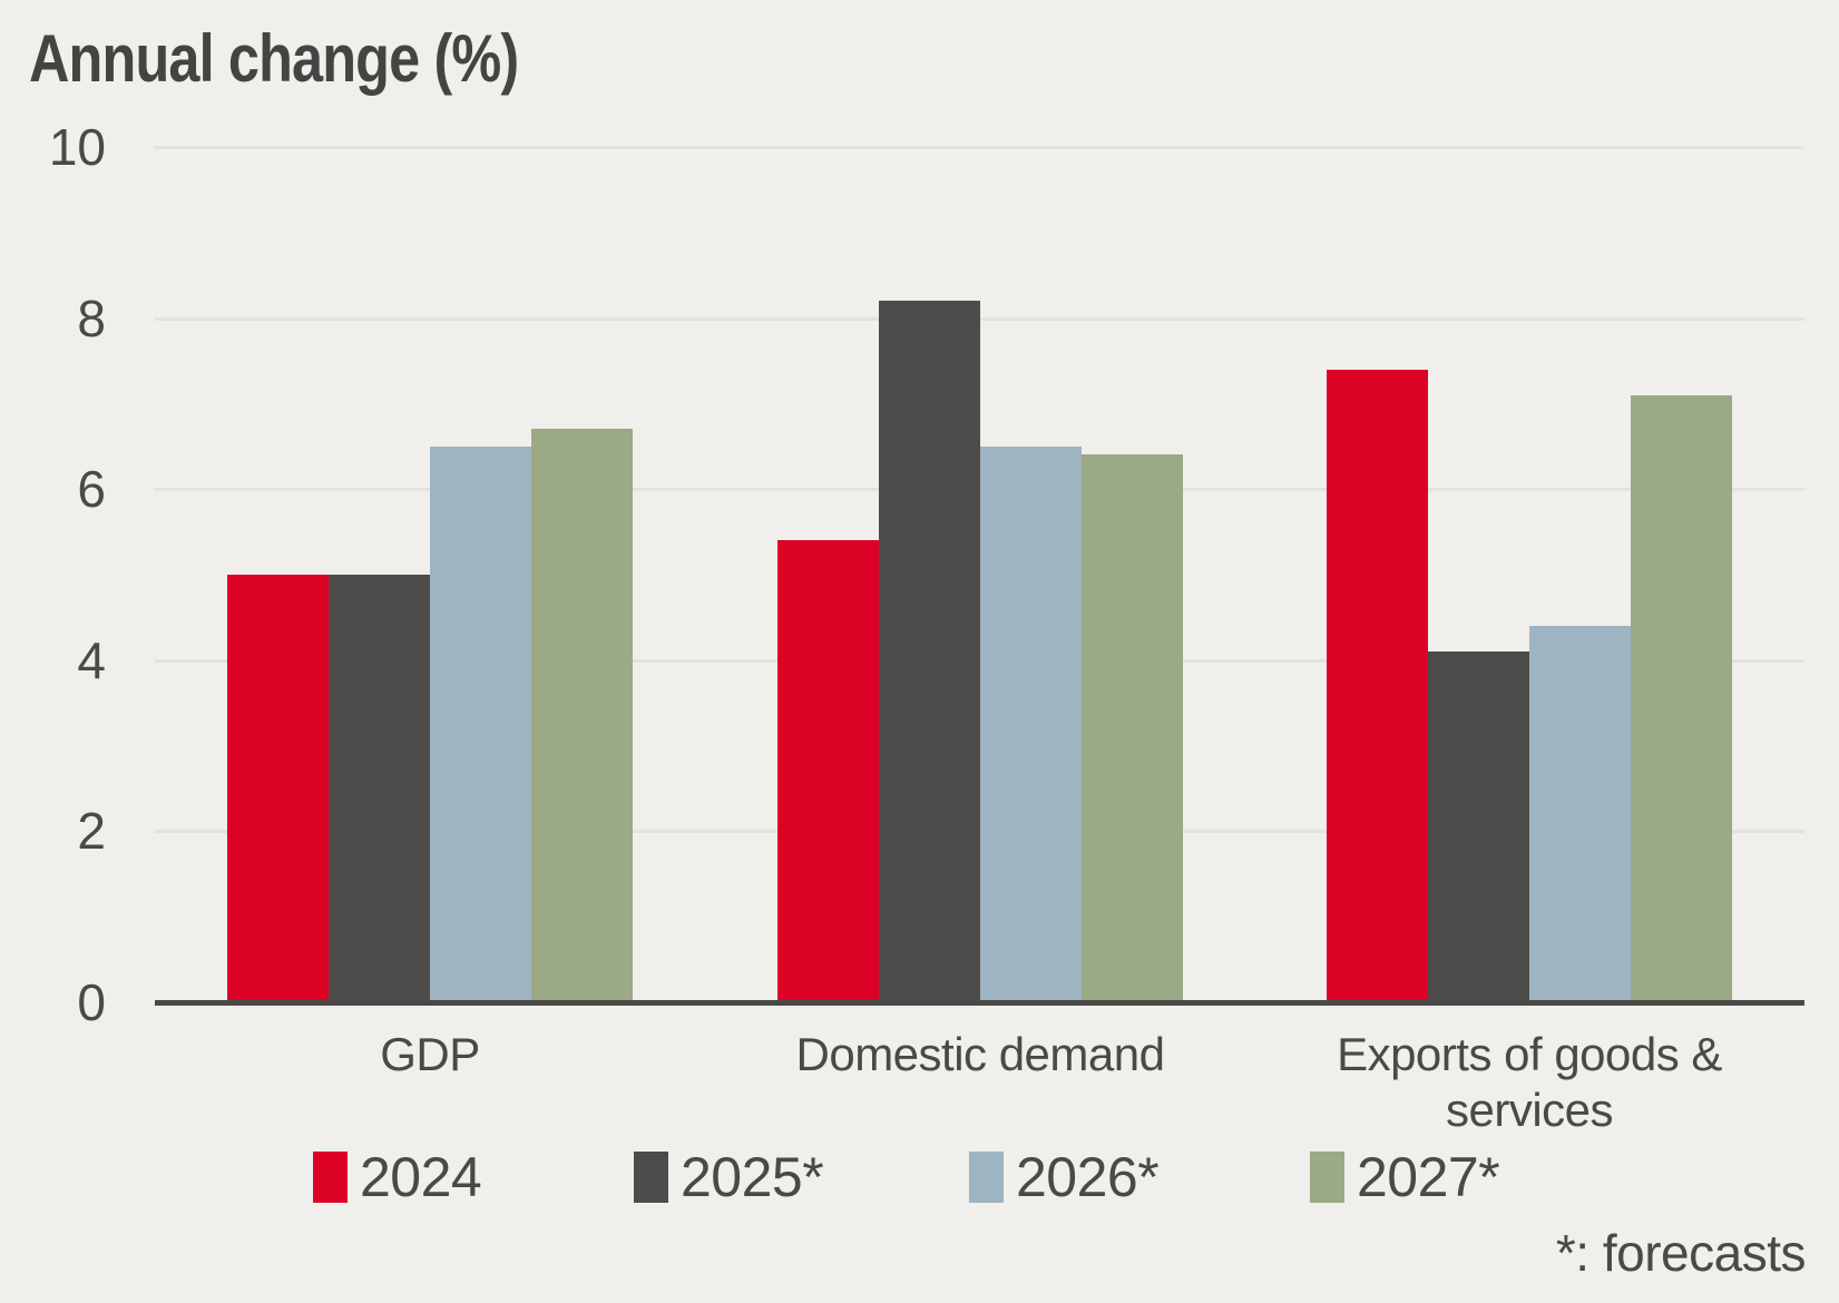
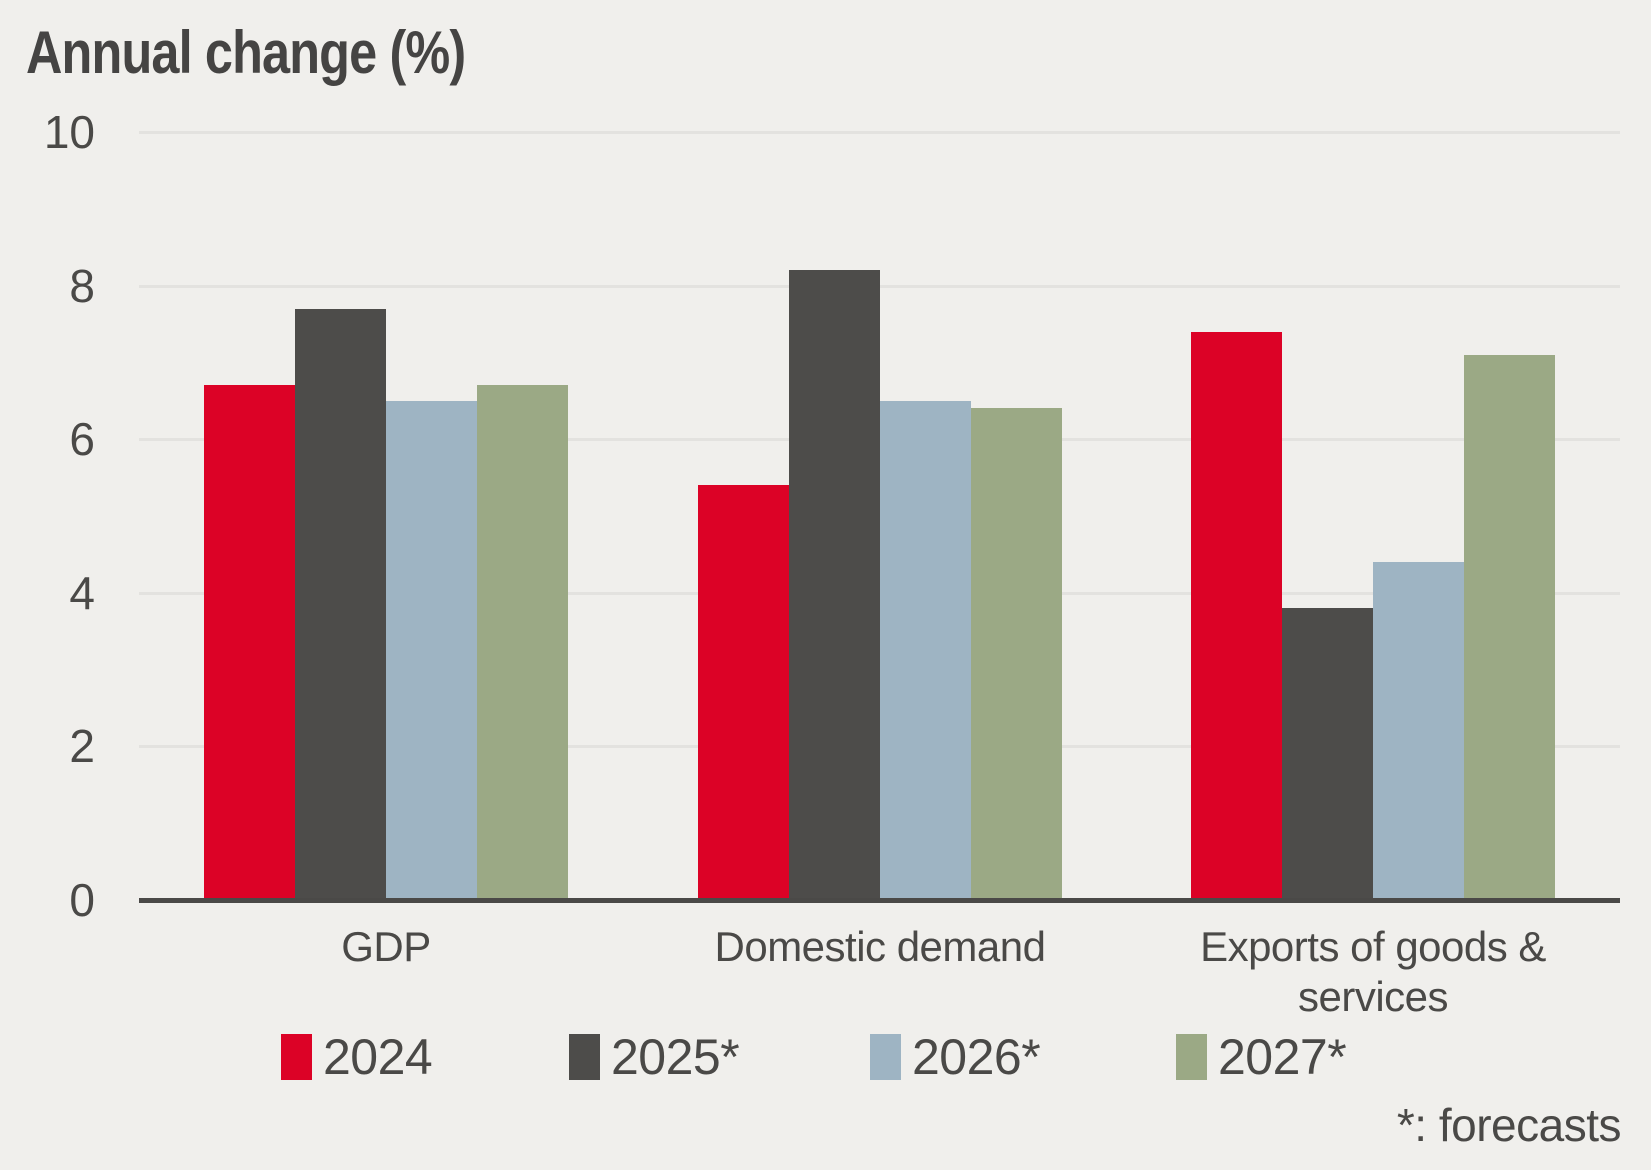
2024/GDP: 5.0 -> 6.7
2025*/GDP: 5.0 -> 7.7
2025*/Exports of goods & services: 4.1 -> 3.8
